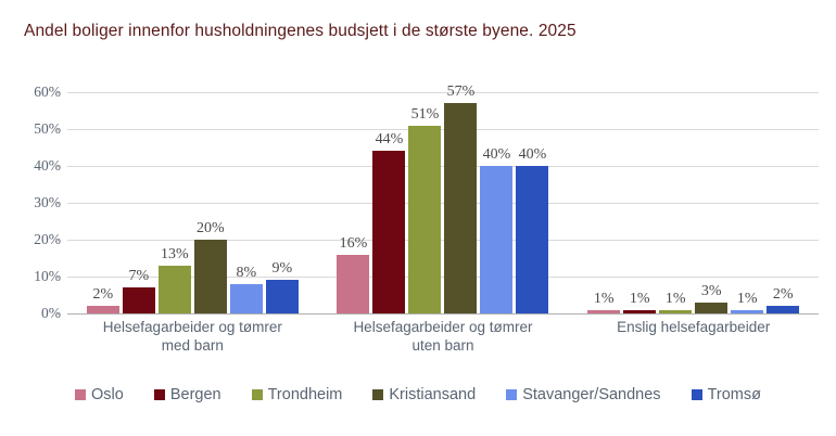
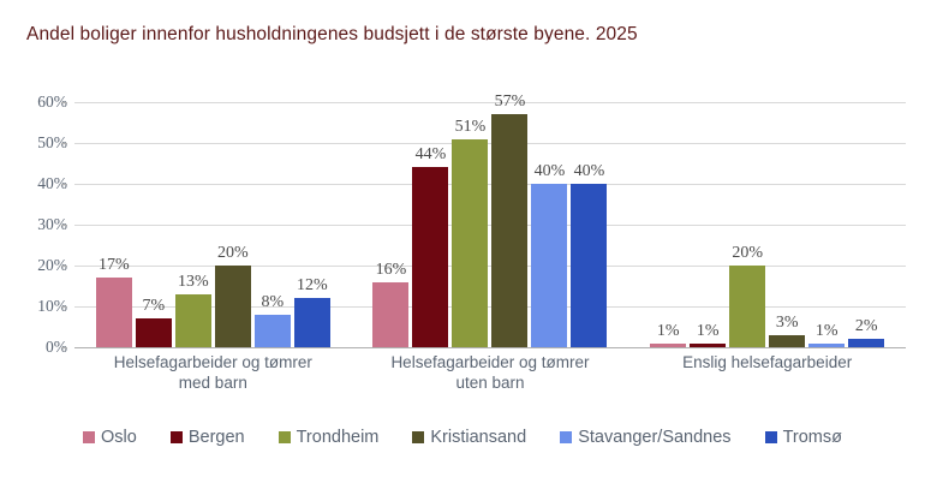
Oslo/Helsefagarbeider og tømrer med barn: 2% -> 17%
Tromsø/Helsefagarbeider og tømrer med barn: 9% -> 12%
Trondheim/Enslig helsefagarbeider: 1% -> 20%
